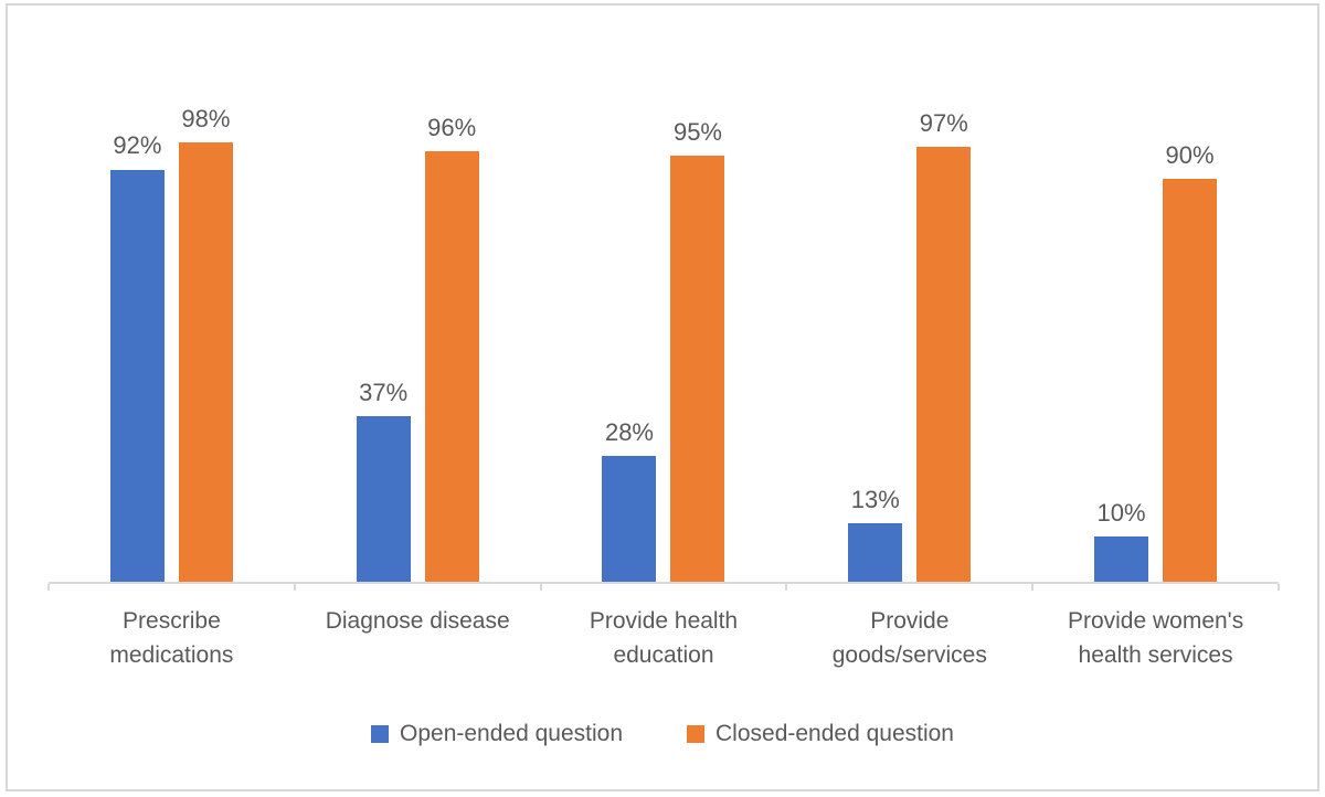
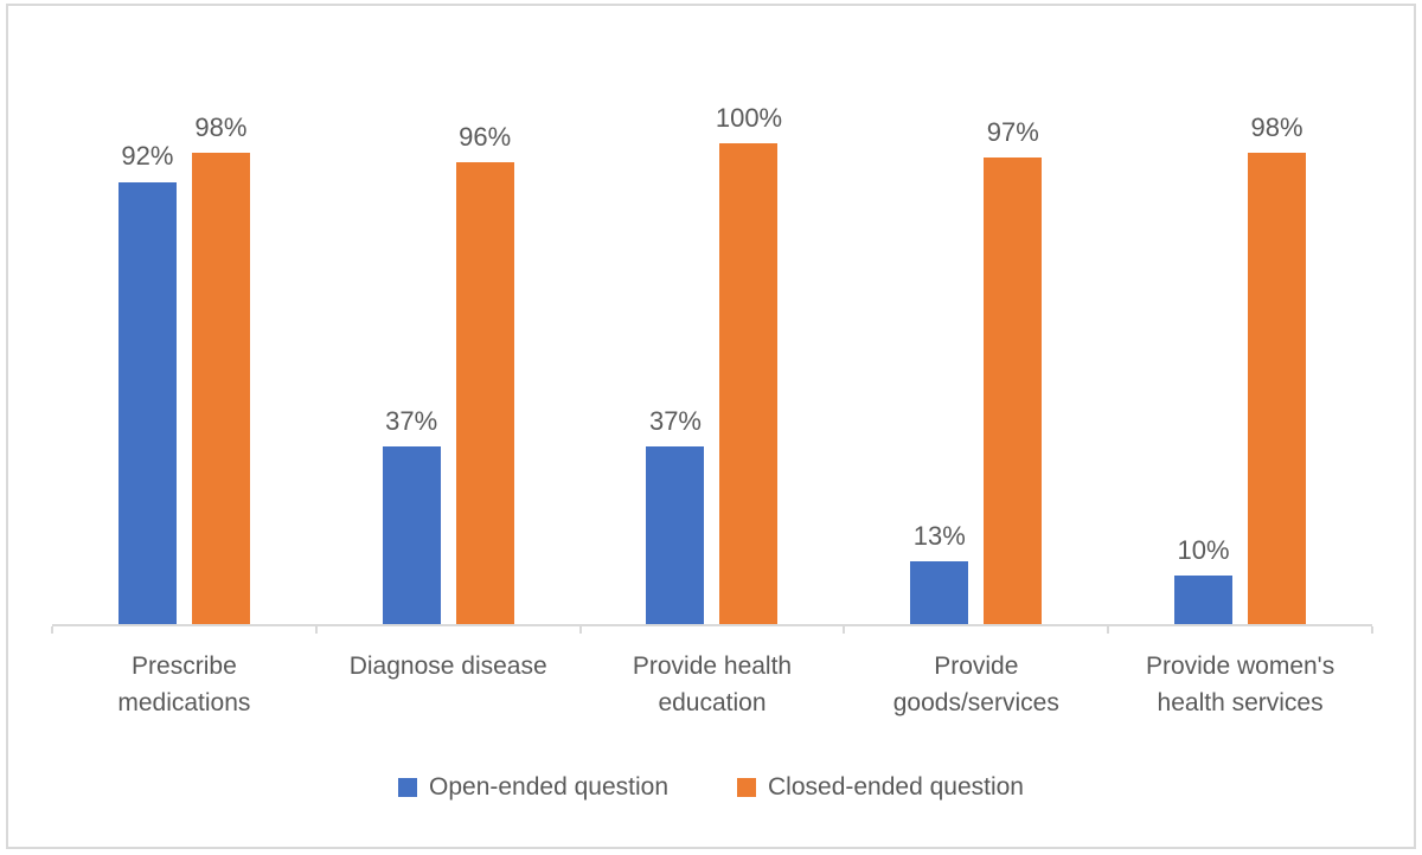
Open-ended question/Provide health education: 28% -> 37%
Closed-ended question/Provide health education: 95% -> 100%
Closed-ended question/Provide women's health services: 90% -> 98%
